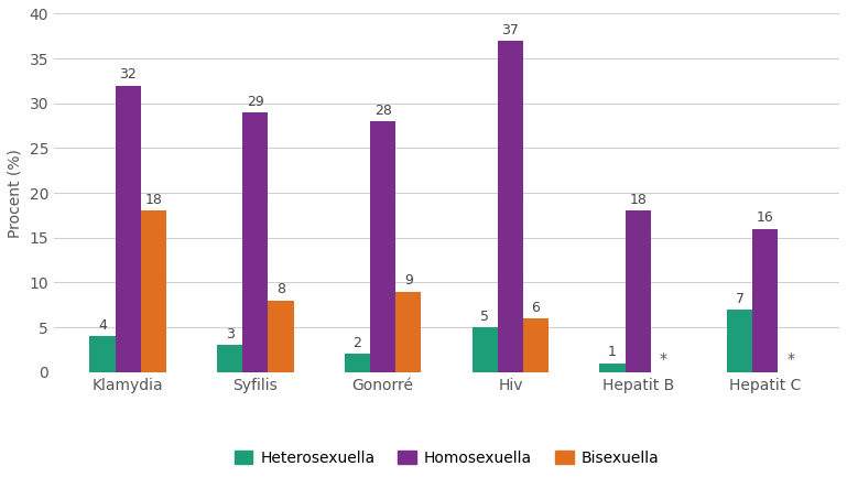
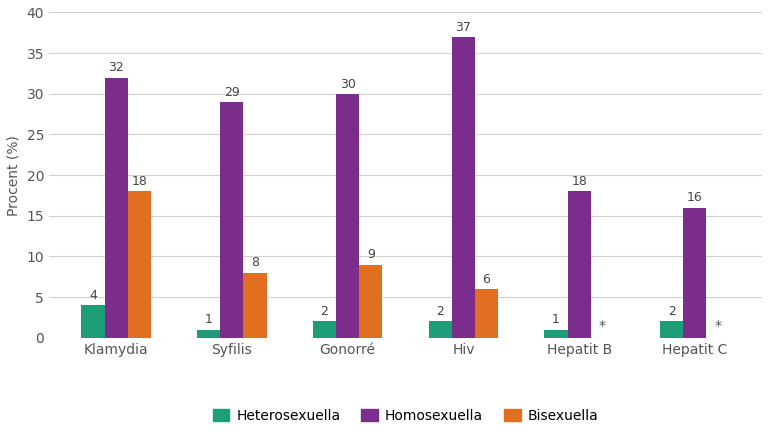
Heterosexuella/Syfilis: 3 -> 1
Homosexuella/Gonorré: 28 -> 30
Heterosexuella/Hiv: 5 -> 2
Heterosexuella/Hepatit C: 7 -> 2
